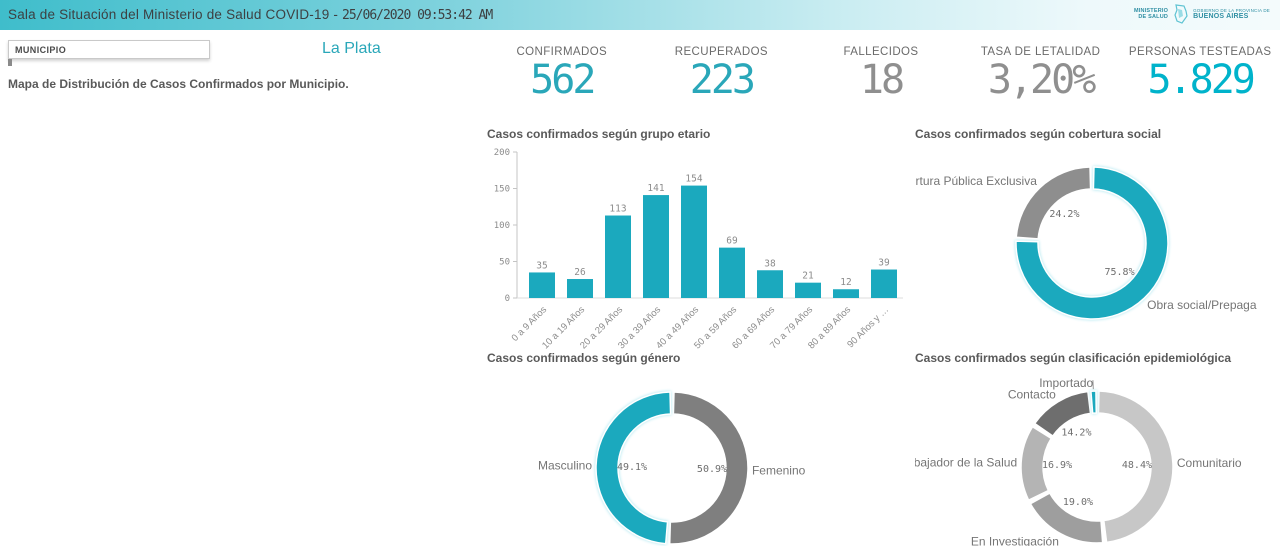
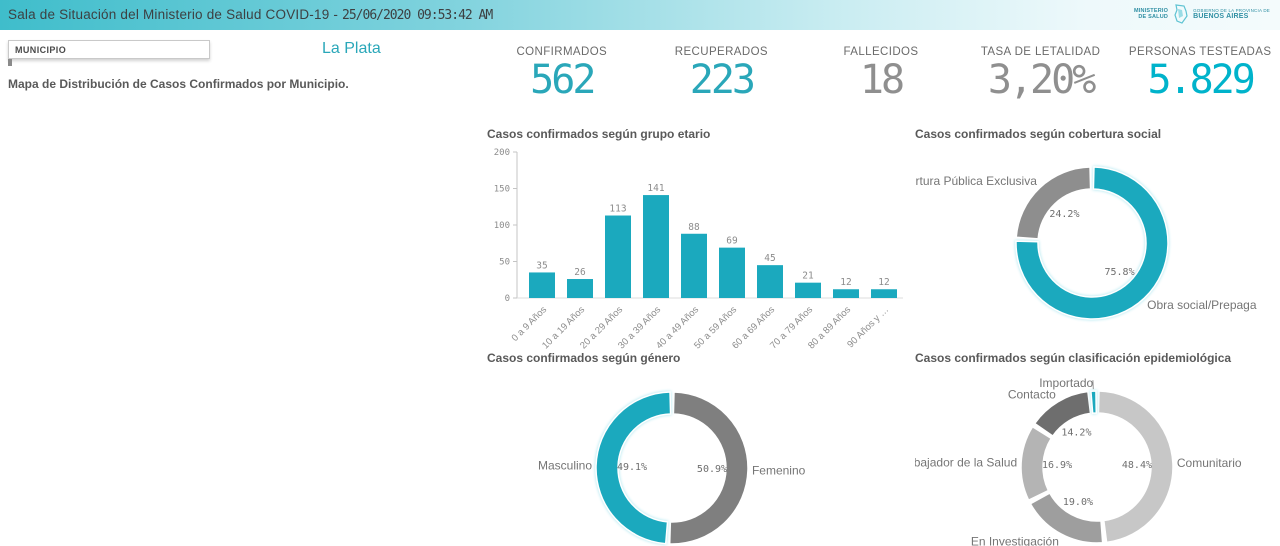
Casos confirmados según grupo etario/40 a 49 Años: 154 -> 88
Casos confirmados según grupo etario/60 a 69 Años: 38 -> 45
Casos confirmados según grupo etario/90 Años y …: 39 -> 12
